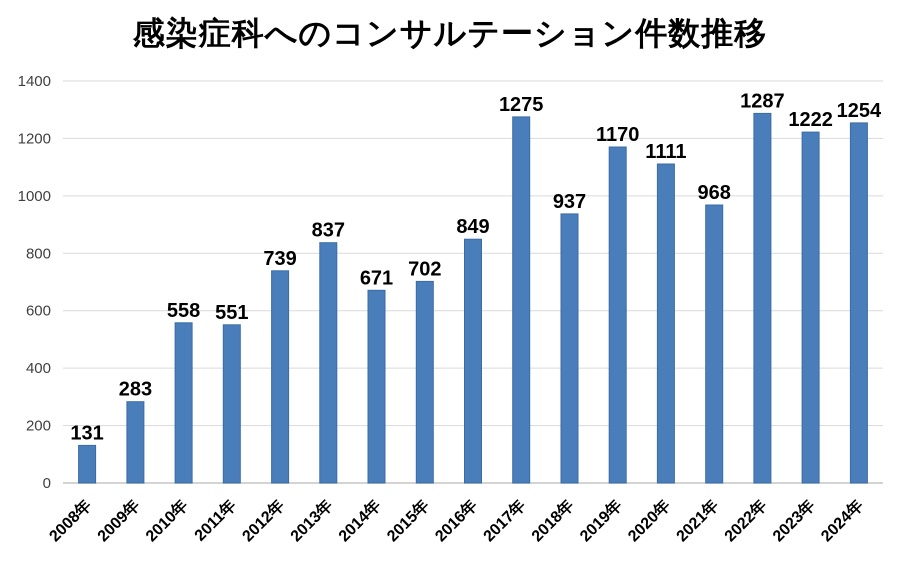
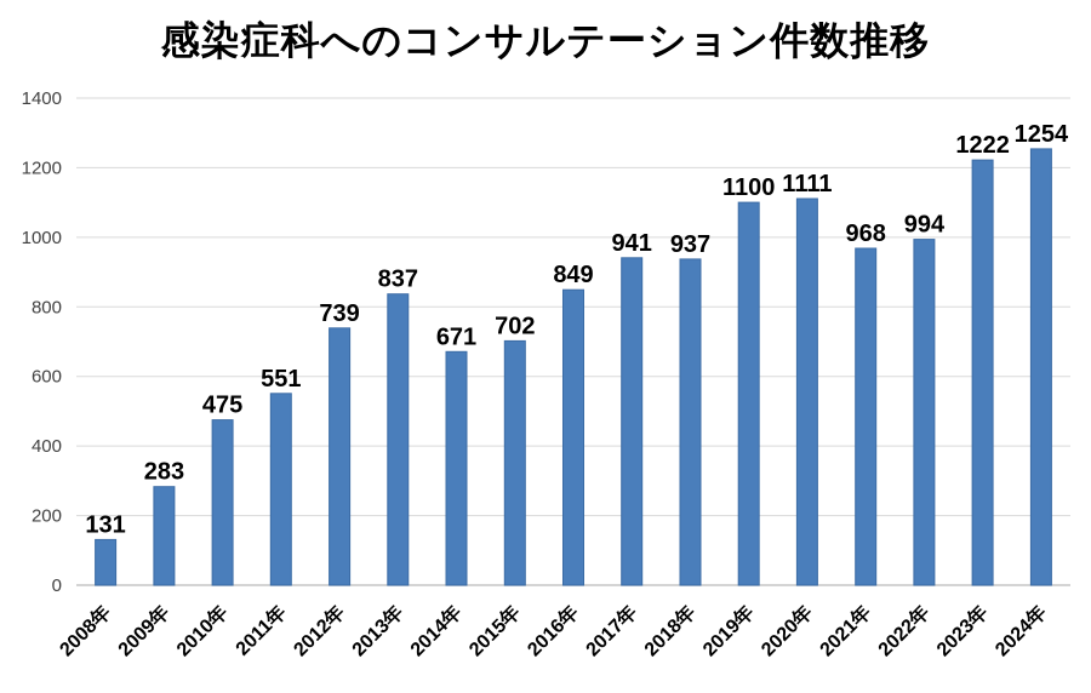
2010年: 558 -> 475
2017年: 1275 -> 941
2019年: 1170 -> 1100
2022年: 1287 -> 994
